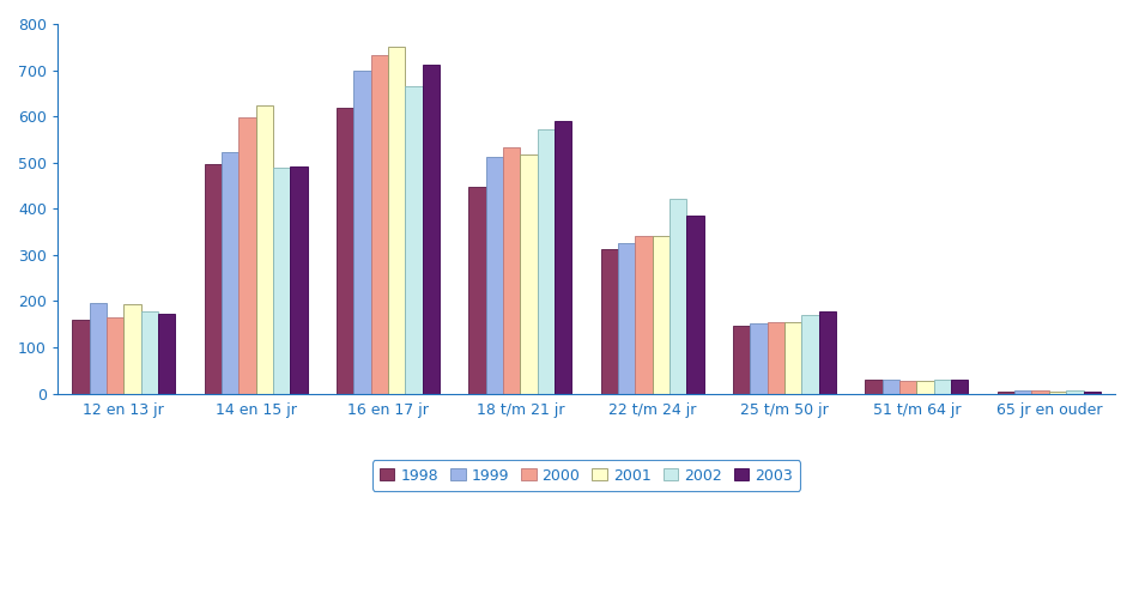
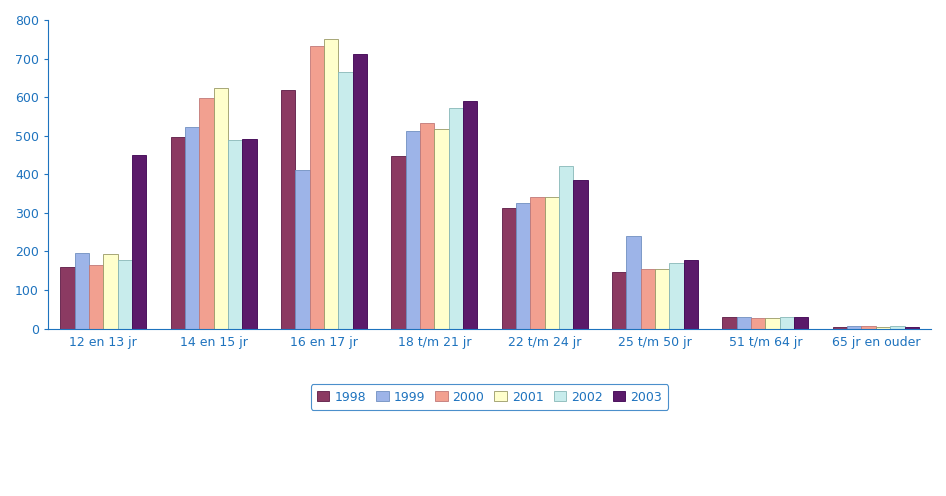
2003/12 en 13 jr: 172 -> 450
1999/16 en 17 jr: 700 -> 410
1999/25 t/m 50 jr: 152 -> 240
